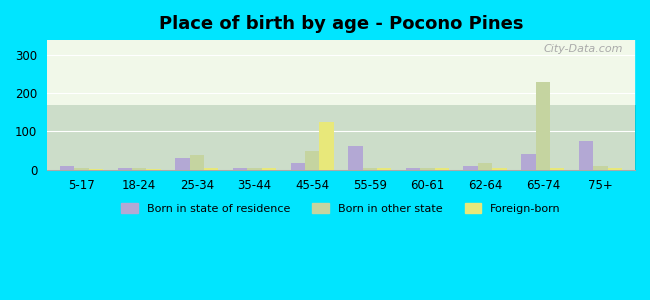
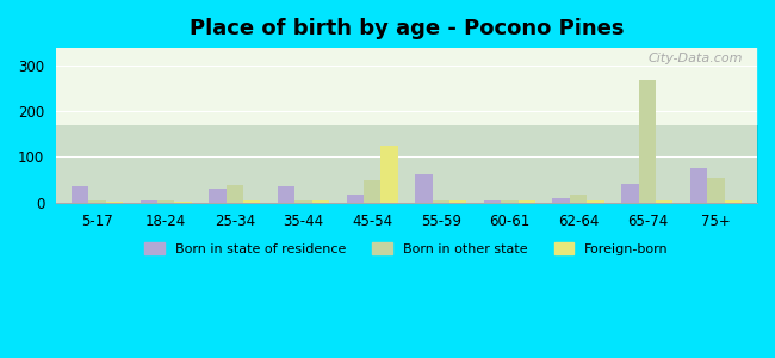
Born in state of residence/5-17: 10 -> 35
Born in state of residence/35-44: 3 -> 35
Born in other state/65-74: 230 -> 270
Born in other state/75+: 10 -> 55
